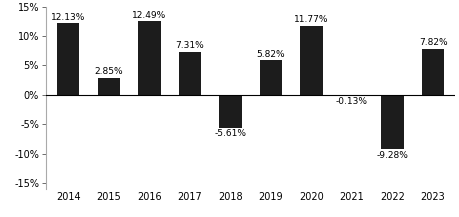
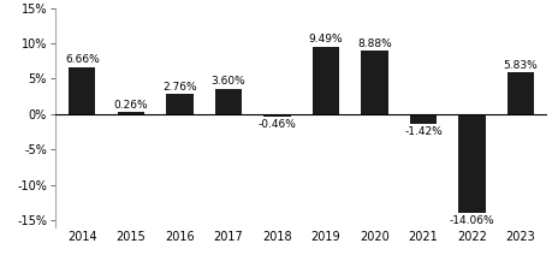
2014: 12.13% -> 6.66%
2015: 2.85% -> 0.26%
2016: 12.49% -> 2.76%
2017: 7.31% -> 3.60%
2018: -5.61% -> -0.46%
2019: 5.82% -> 9.49%
2020: 11.77% -> 8.88%
2021: -0.13% -> -1.42%
2022: -9.28% -> -14.06%
2023: 7.82% -> 5.83%
